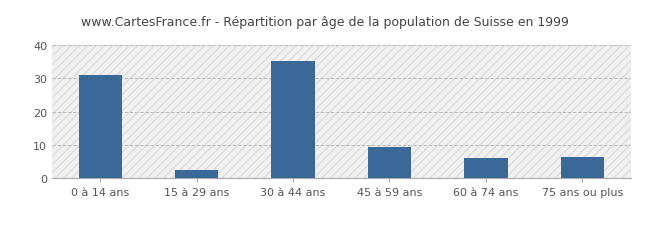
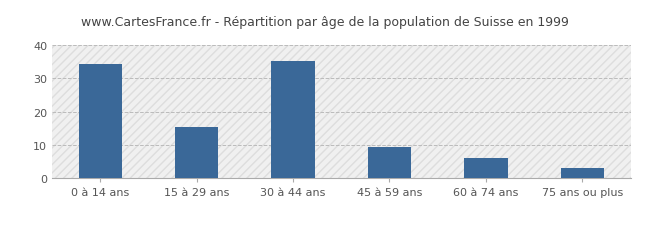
0 à 14 ans: 31.0 -> 34.3
15 à 29 ans: 2.5 -> 15.3
75 ans ou plus: 6.5 -> 3.1
